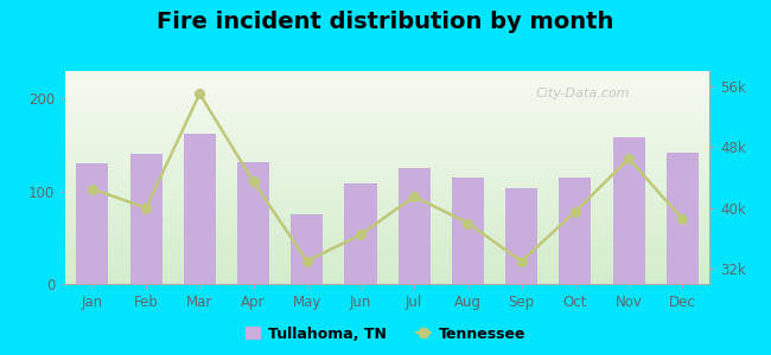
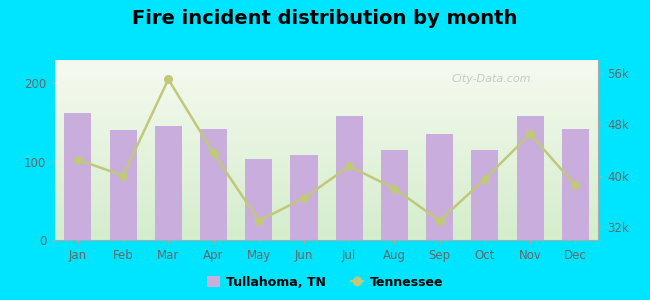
Tullahoma, TN/Jan: 130 -> 162
Tullahoma, TN/Mar: 162 -> 146
Tullahoma, TN/Apr: 132 -> 142
Tullahoma, TN/May: 75 -> 104
Tullahoma, TN/Jul: 125 -> 158
Tullahoma, TN/Sep: 103 -> 136
